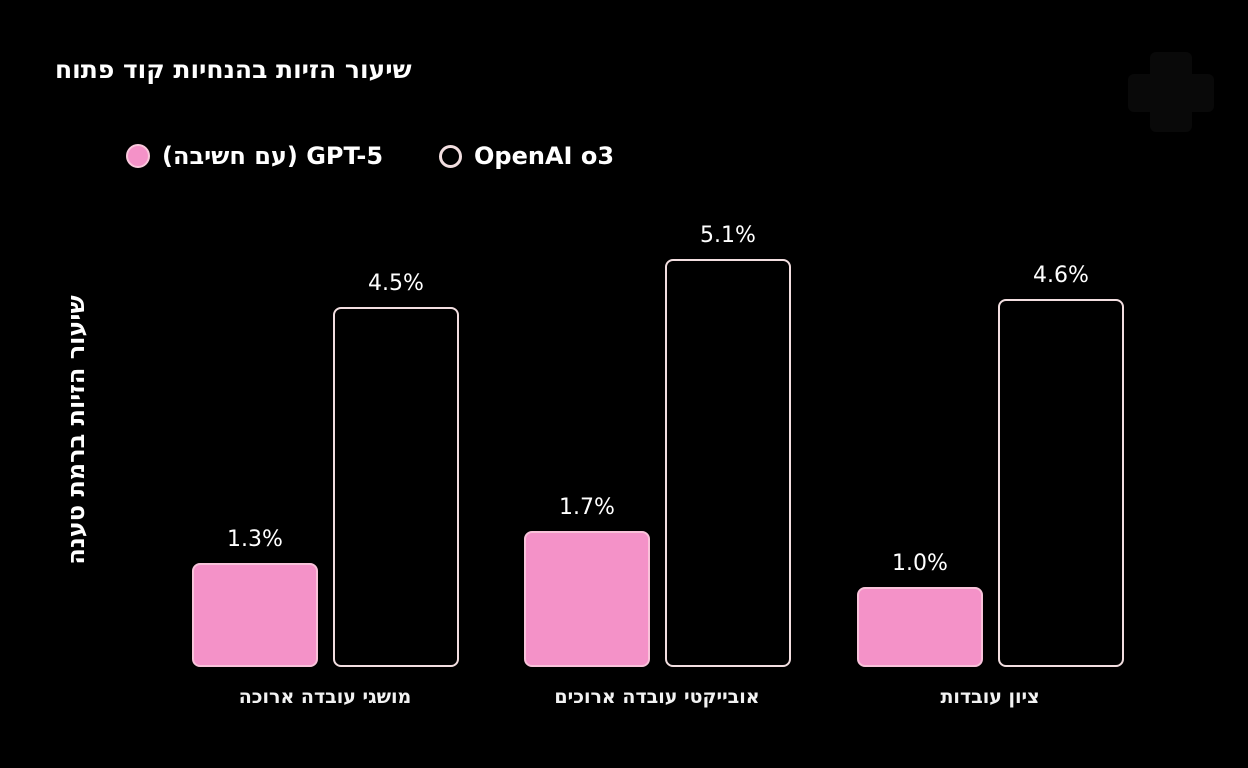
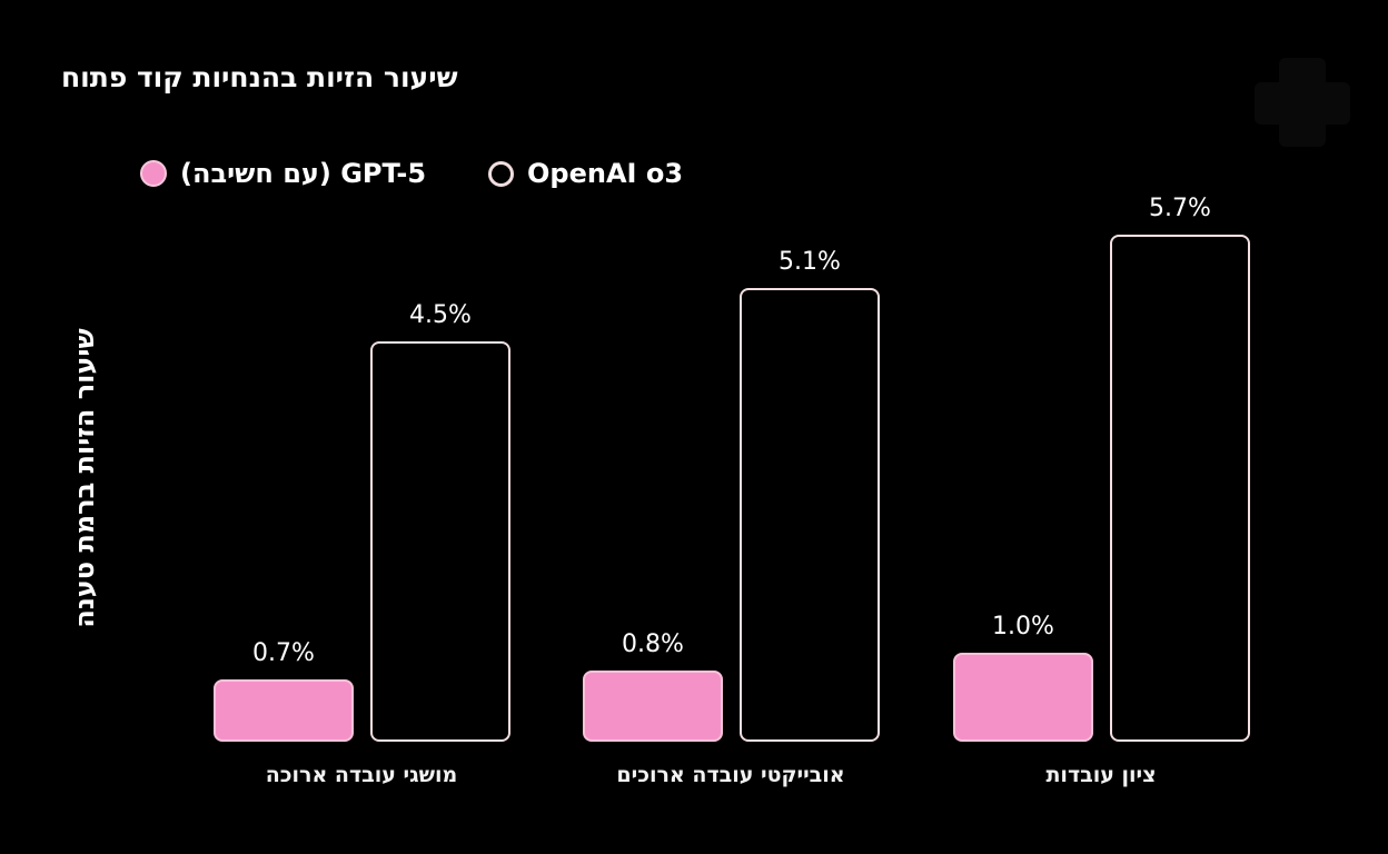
GPT-5 (עם חשיבה)/מושגי עובדה ארוכה: 1.3% -> 0.7%
GPT-5 (עם חשיבה)/אובייקטי עובדה ארוכים: 1.7% -> 0.8%
OpenAI o3/ציון עובדות: 4.6% -> 5.7%
